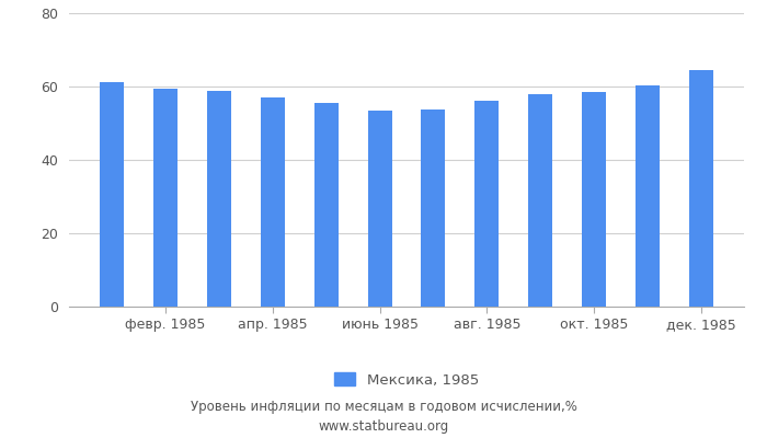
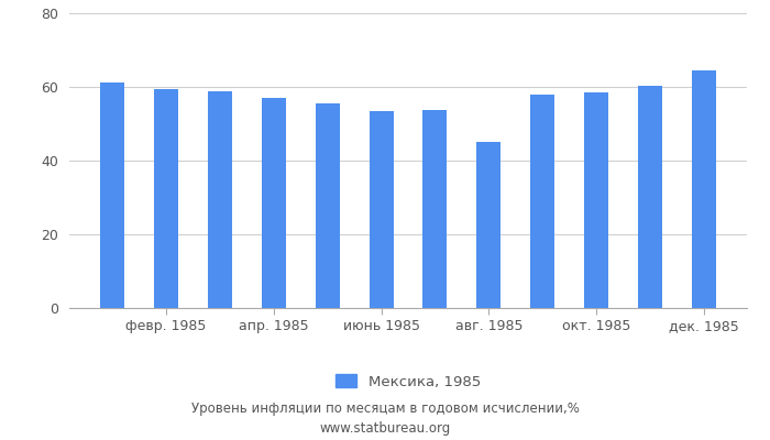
авг. 1985: 56.0 -> 45.0
